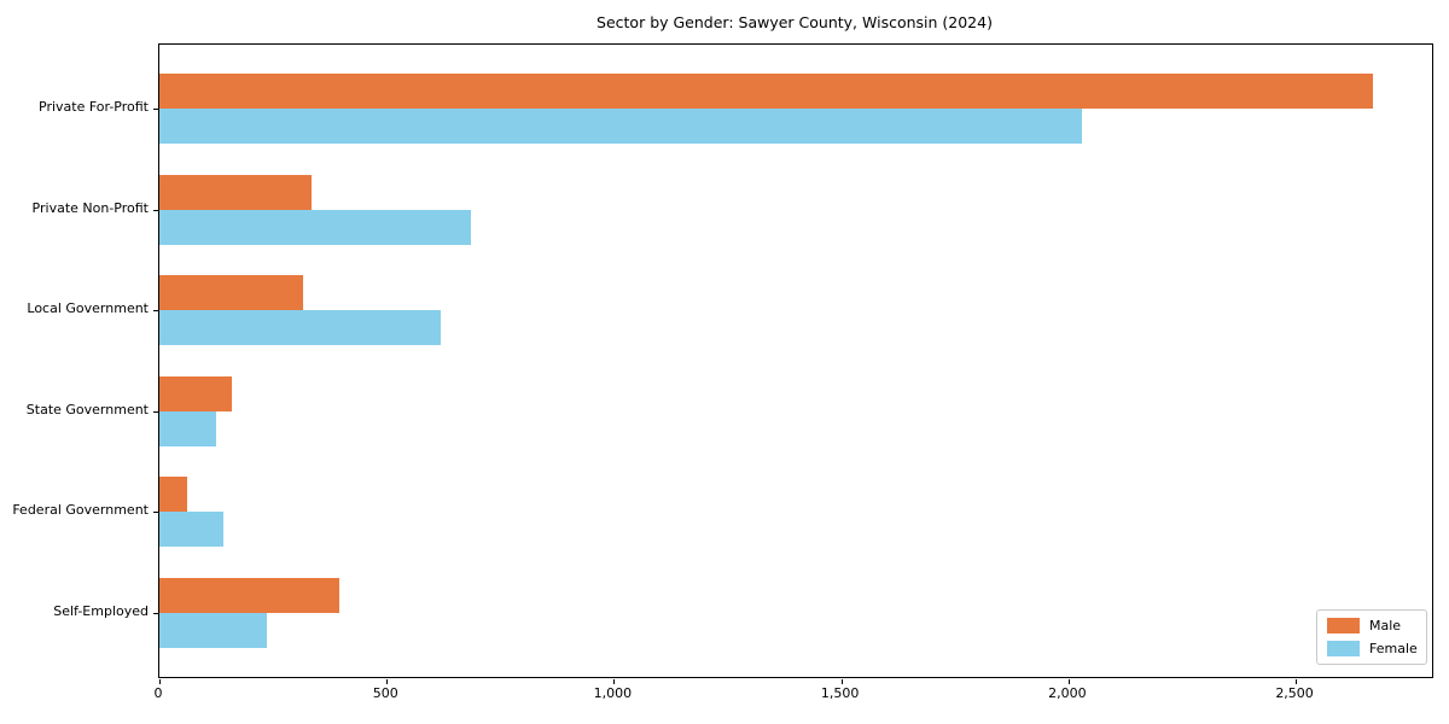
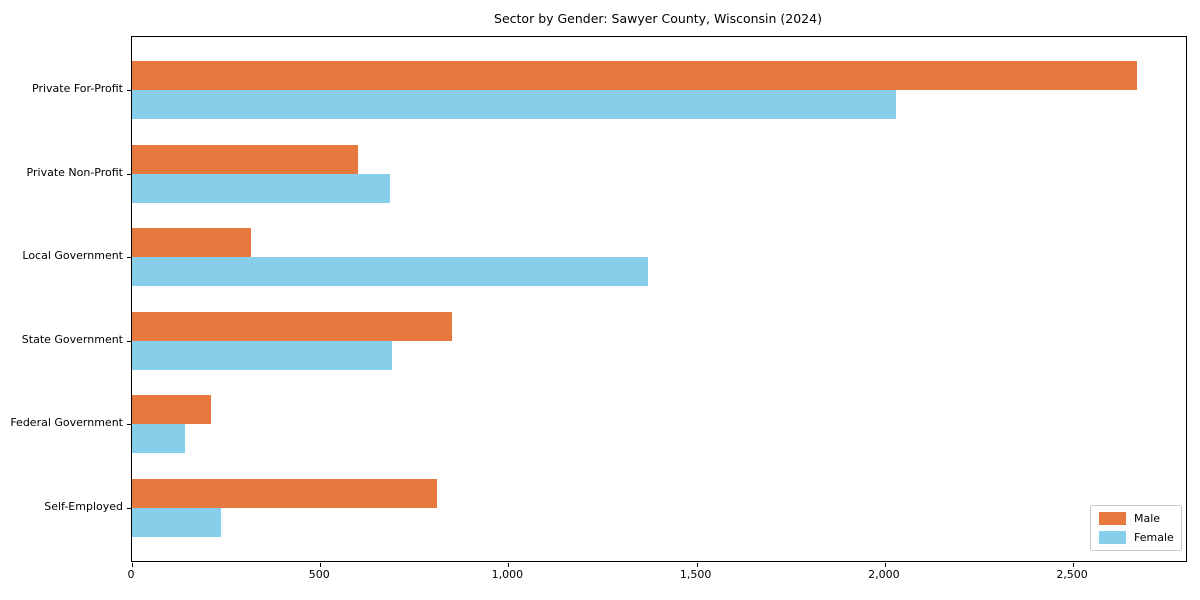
Male/Private Non-Profit: 340 -> 600
Female/Local Government: 620 -> 1370
Male/State Government: 160 -> 850
Female/State Government: 120 -> 690
Male/Federal Government: 60 -> 210
Male/Self-Employed: 400 -> 810
